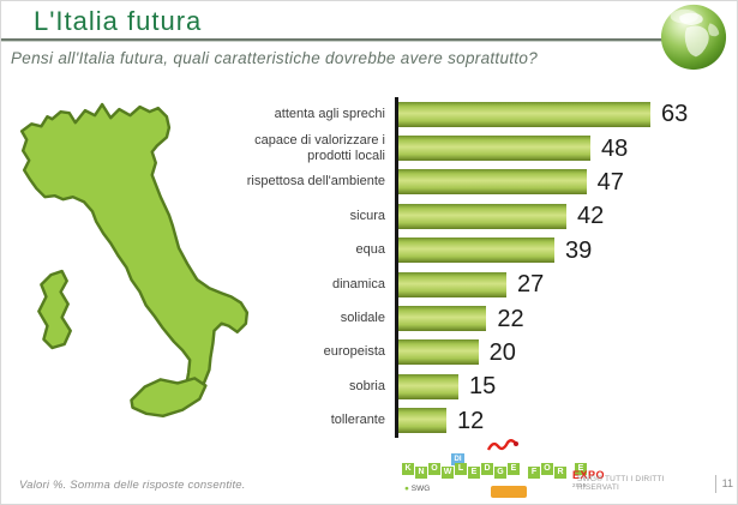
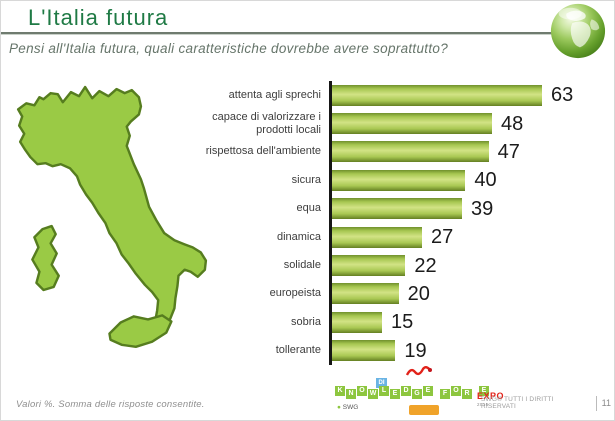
sicura: 42 -> 40
tollerante: 12 -> 19
